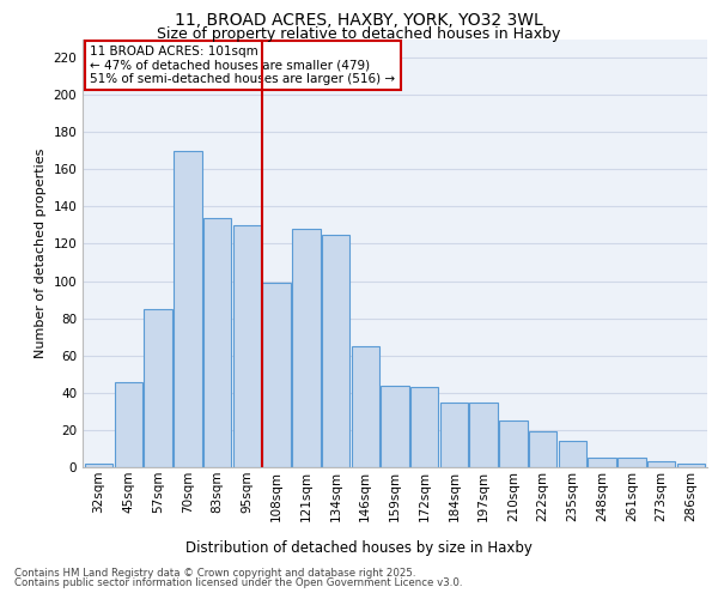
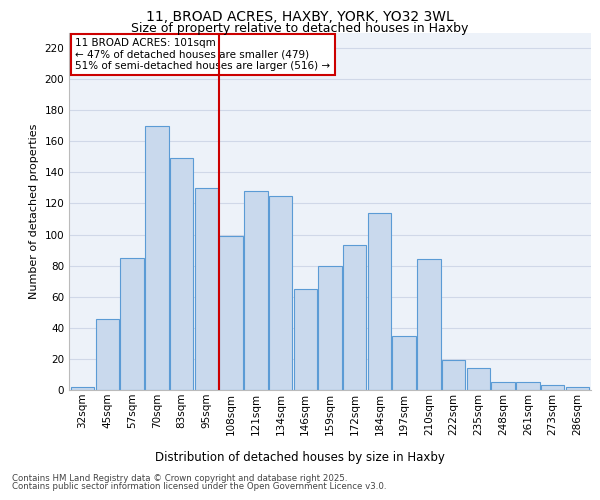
83sqm: 134 -> 149
159sqm: 44 -> 80
172sqm: 43 -> 93
184sqm: 35 -> 114
210sqm: 25 -> 84
